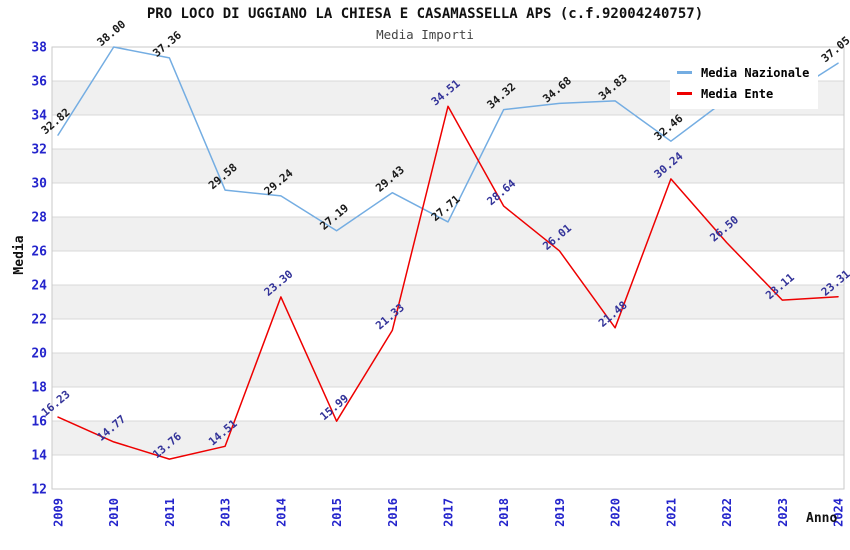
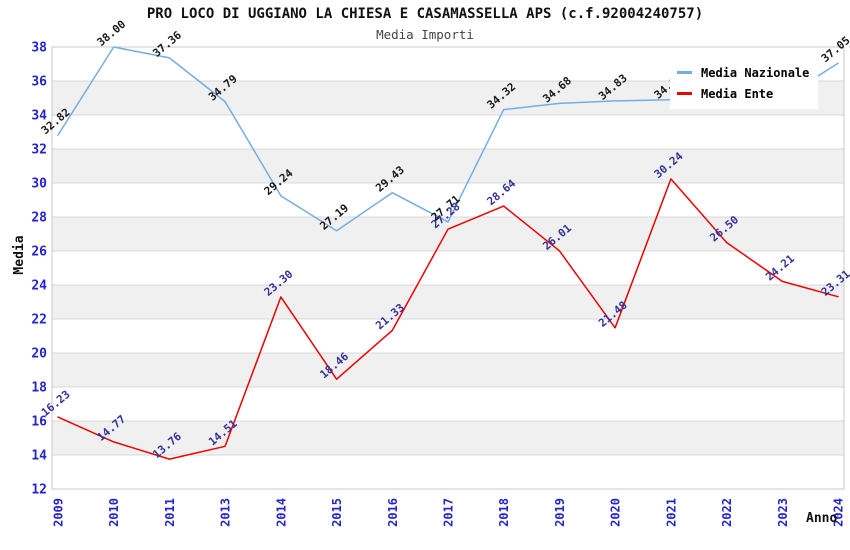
Media Nazionale/2013: 29.58 -> 34.79
Media Ente/2015: 15.99 -> 18.46
Media Ente/2017: 34.51 -> 27.28
Media Nazionale/2021: 32.46 -> 34.90
Media Ente/2023: 23.11 -> 24.21
